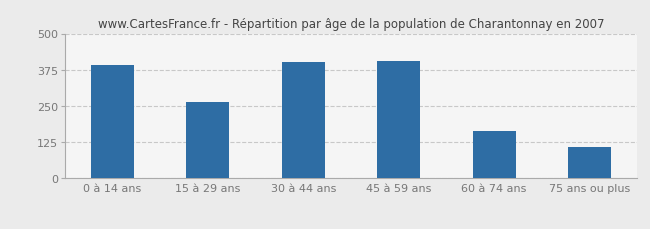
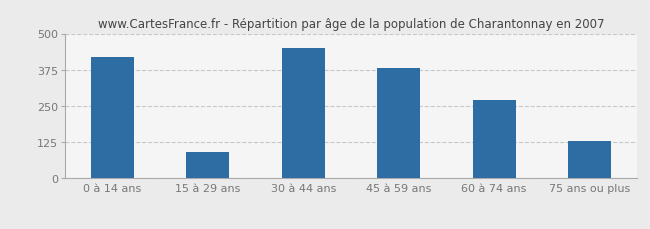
0 à 14 ans: 390 -> 420
15 à 29 ans: 262 -> 90
30 à 44 ans: 400 -> 450
45 à 59 ans: 405 -> 380
60 à 74 ans: 163 -> 270
75 ans ou plus: 107 -> 130
